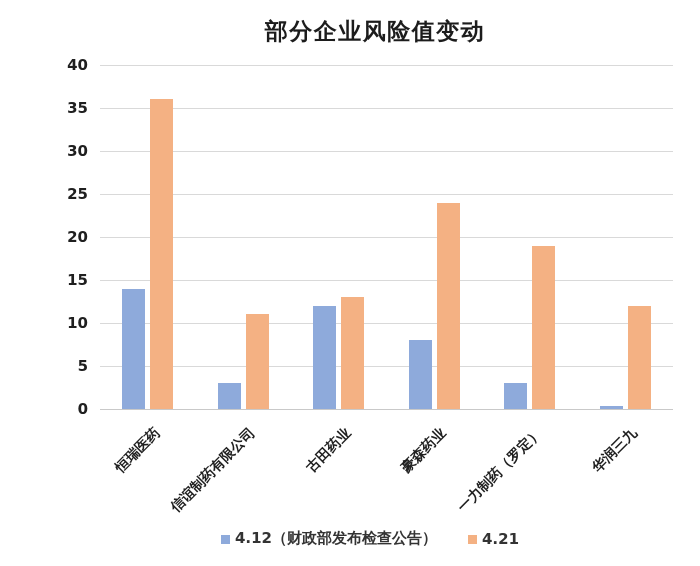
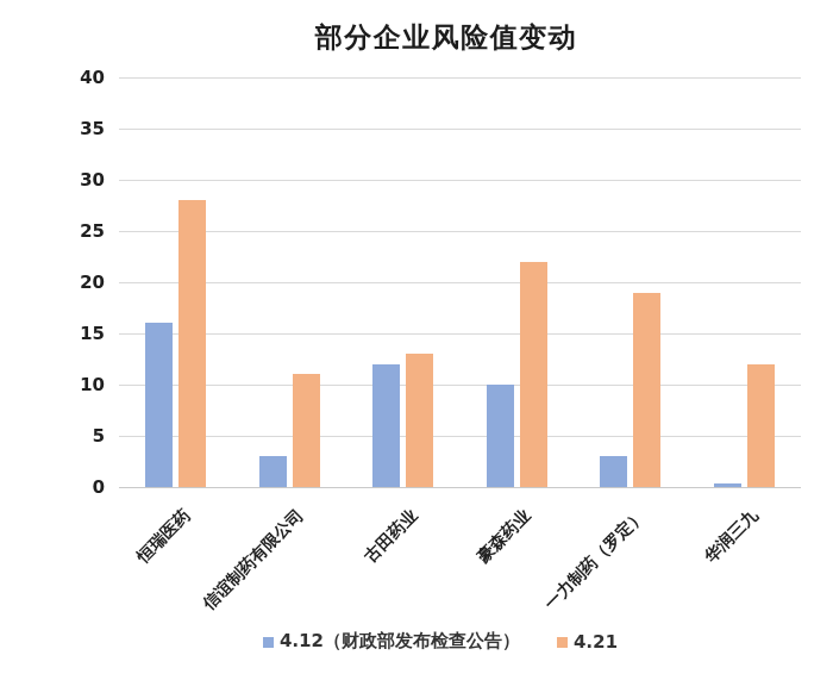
4.12（财政部发布检查公告）/恒瑞医药: 14 -> 16
4.21/恒瑞医药: 36 -> 28
4.12（财政部发布检查公告）/豪森药业: 8 -> 10
4.21/豪森药业: 24 -> 22
